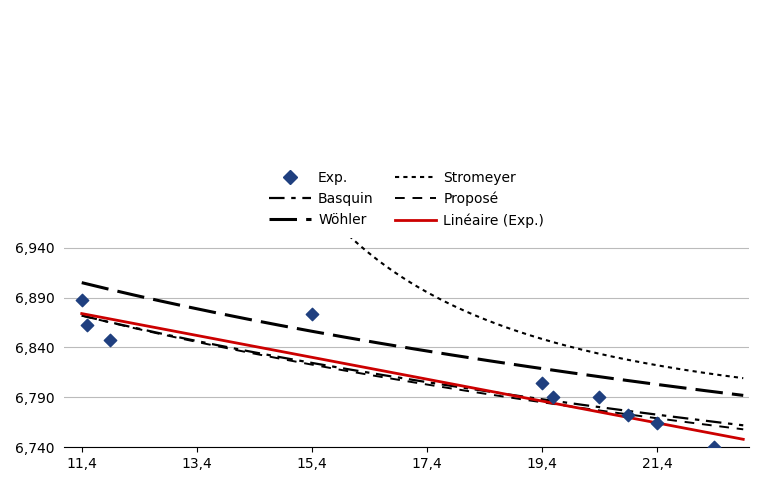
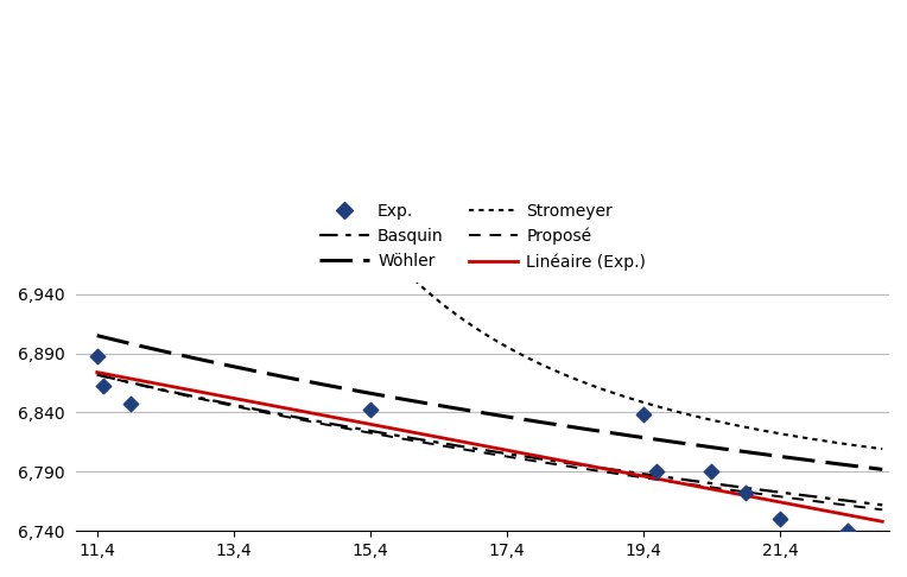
Exp./15,4: 6,874 -> 6,843
Exp./19,4: 6,804 -> 6,838
Exp./21,4: 6,764 -> 6,750
